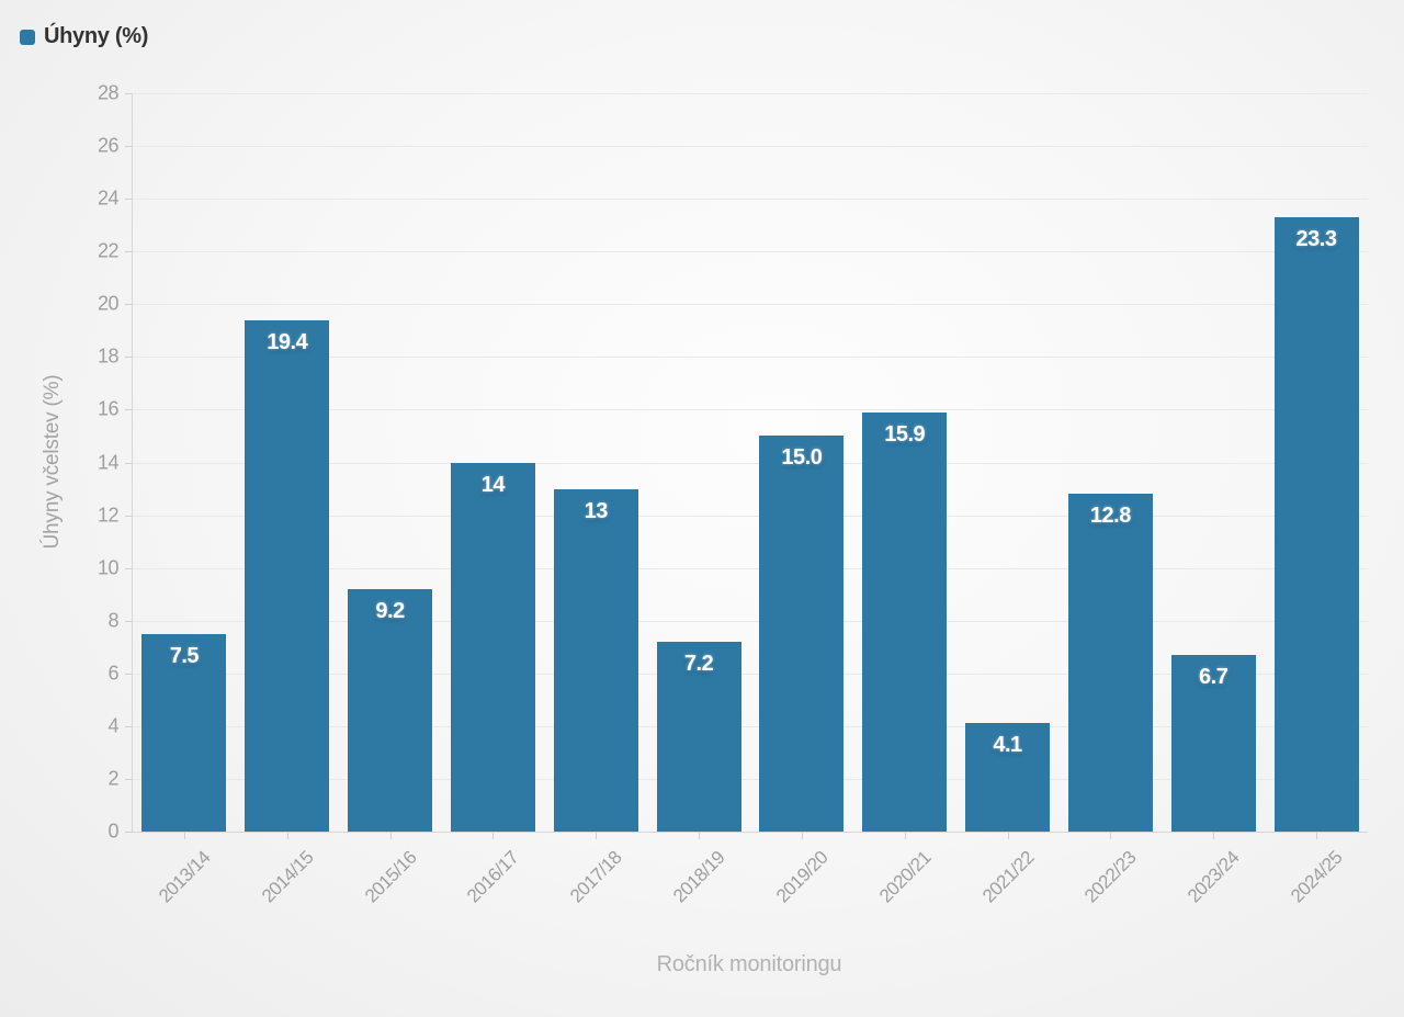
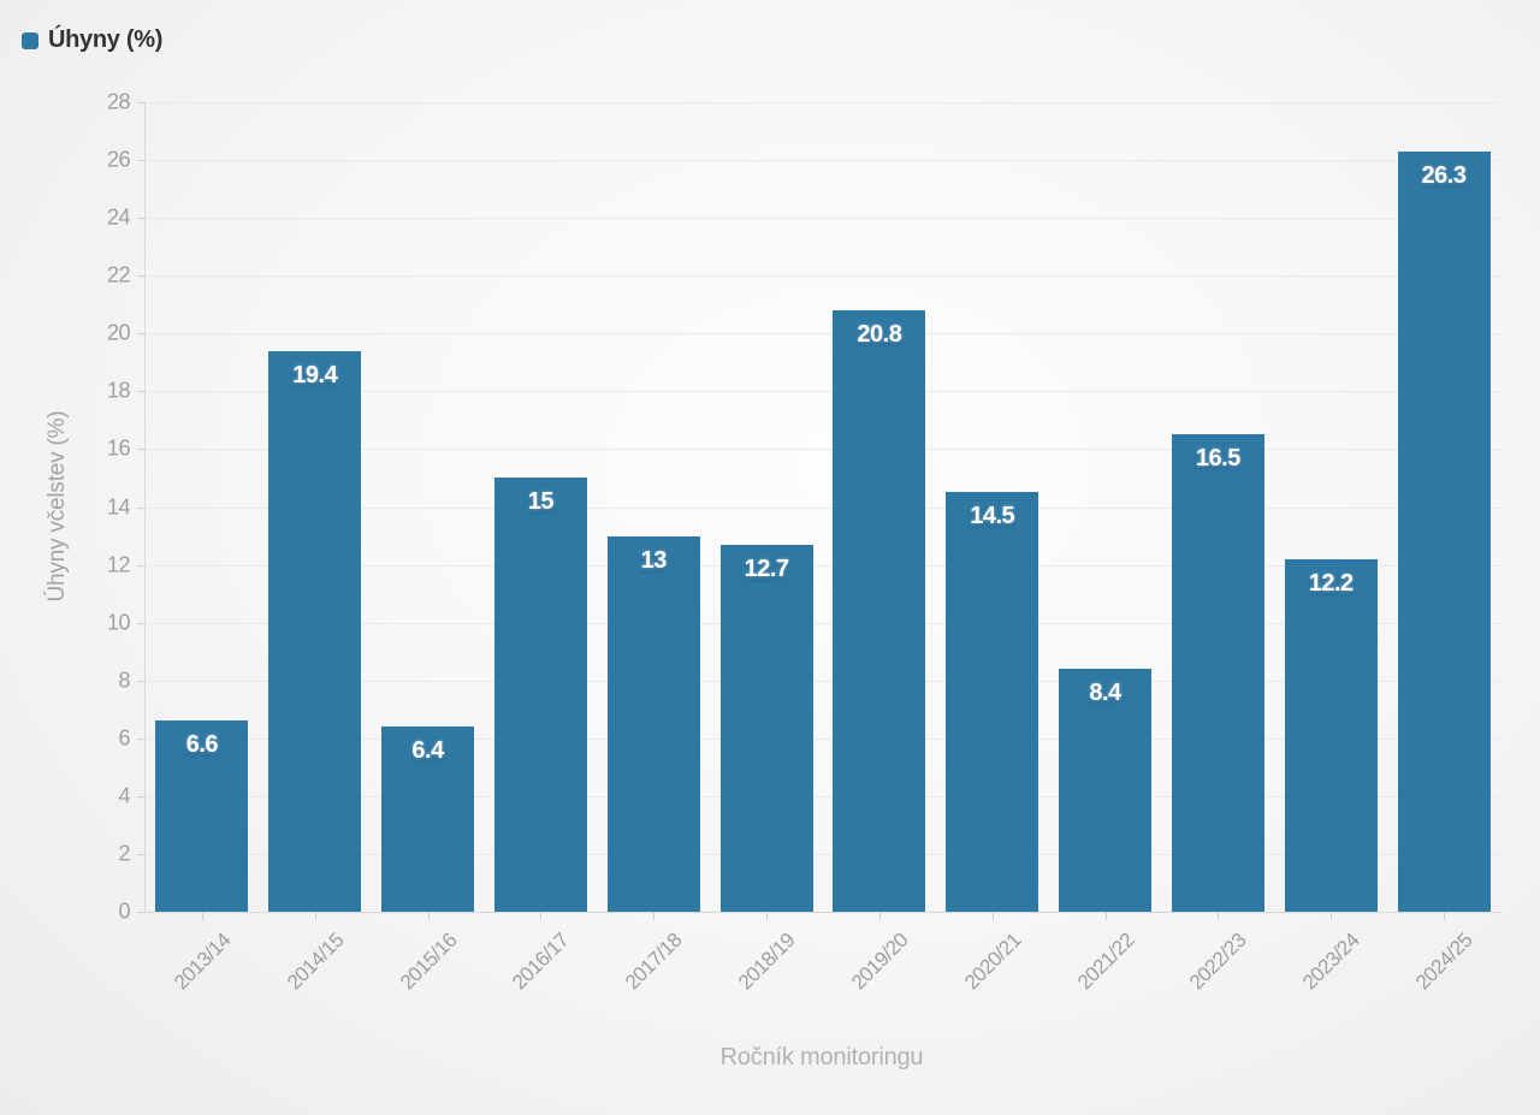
2013/14: 7.5 -> 6.6
2015/16: 9.2 -> 6.4
2016/17: 14 -> 15
2018/19: 7.2 -> 12.7
2019/20: 15.0 -> 20.8
2020/21: 15.9 -> 14.5
2021/22: 4.1 -> 8.4
2022/23: 12.8 -> 16.5
2023/24: 6.7 -> 12.2
2024/25: 23.3 -> 26.3
